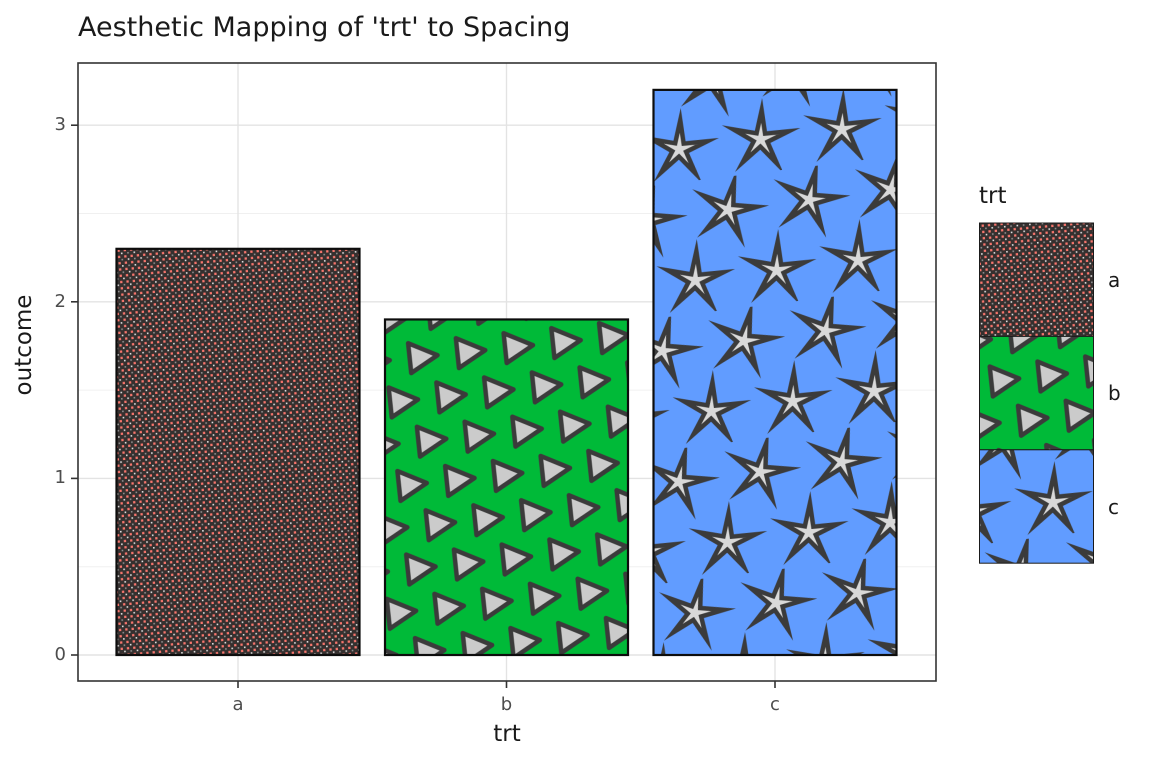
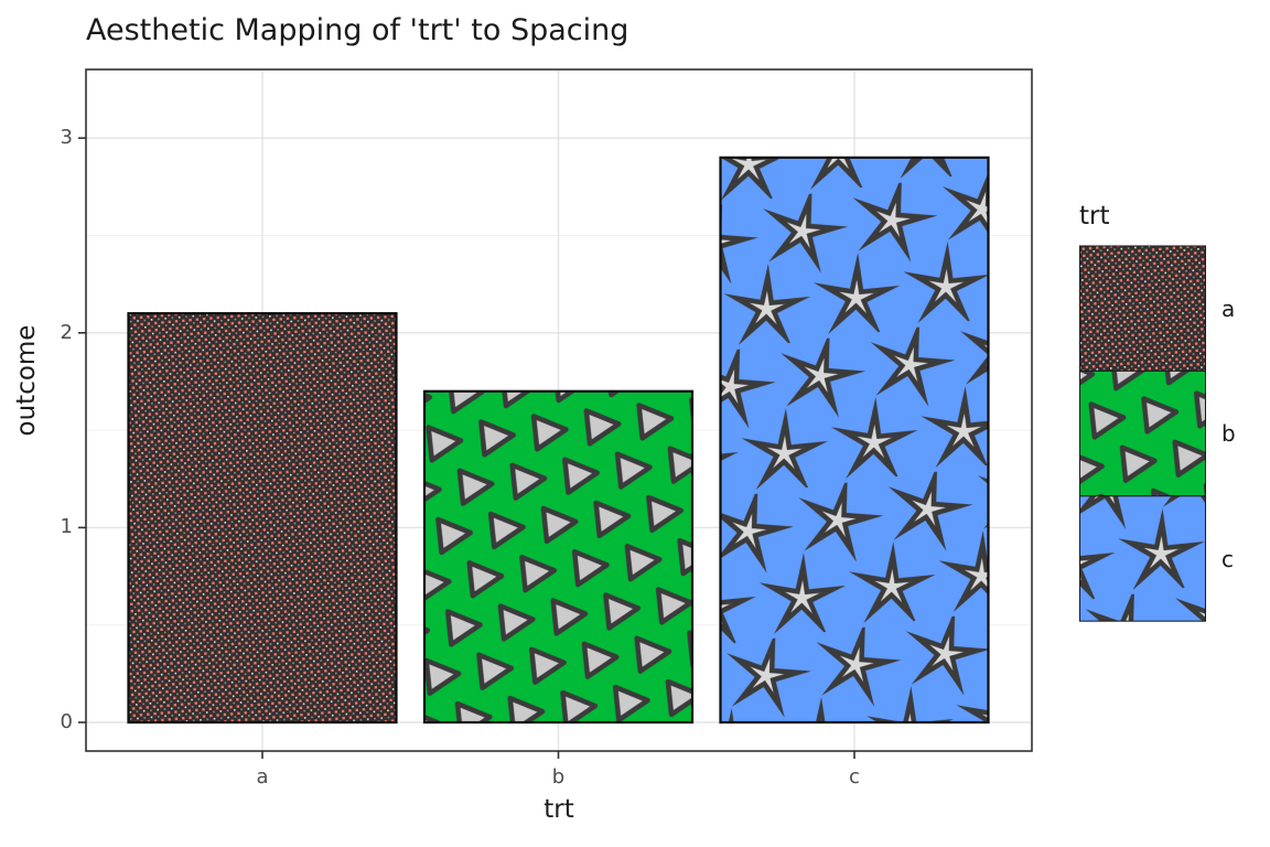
a: 2.3 -> 2.1
b: 1.9 -> 1.7
c: 3.2 -> 2.9
